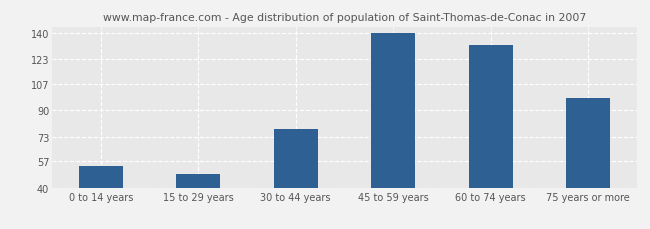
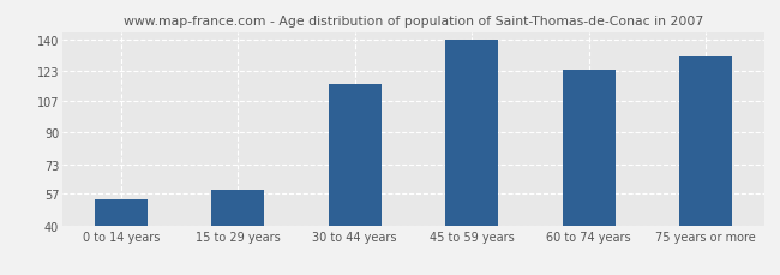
15 to 29 years: 49 -> 59
30 to 44 years: 78 -> 116
60 to 74 years: 132 -> 124
75 years or more: 98 -> 131
